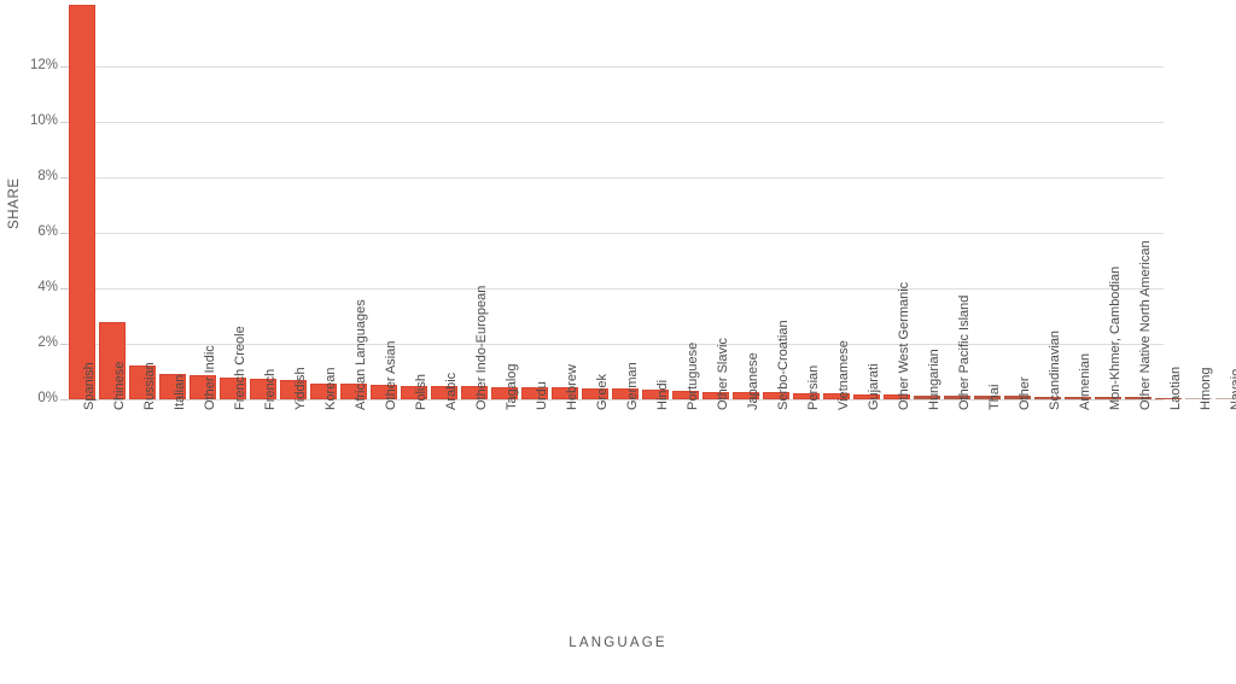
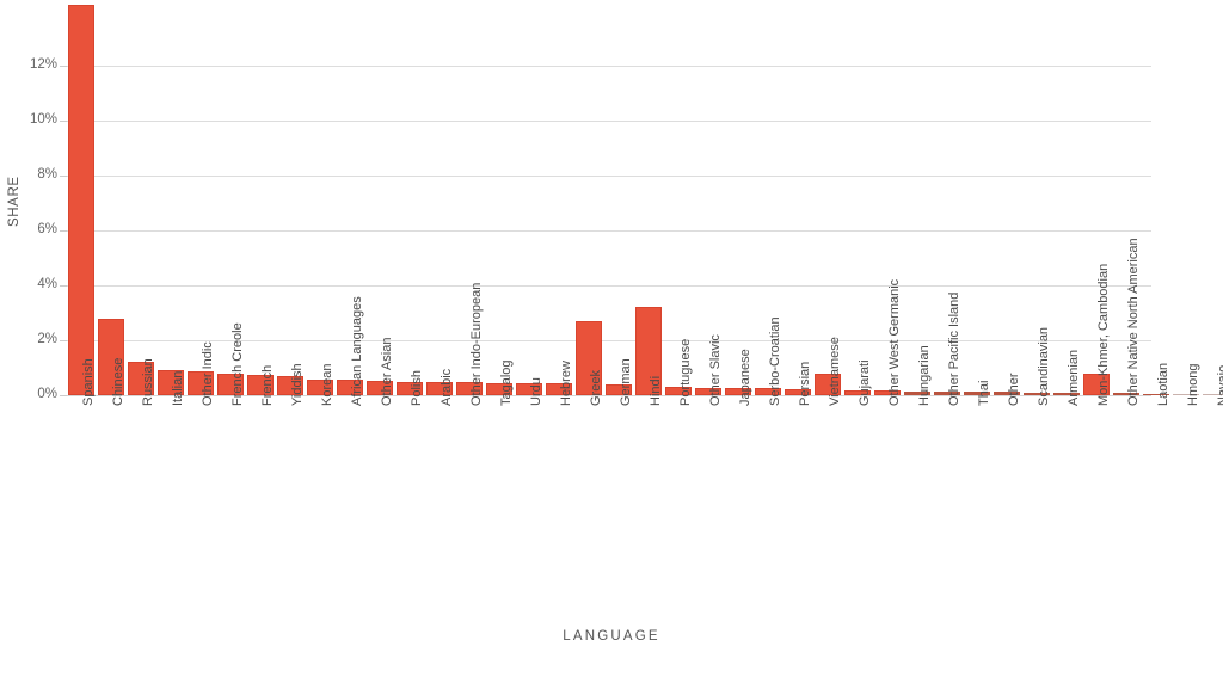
Greek: 0.4% -> 2.7%
Hindi: 0.4% -> 3.2%
Vietnamese: 0.2% -> 0.8%
Mon-Khmer, Cambodian: 0.1% -> 0.8%
